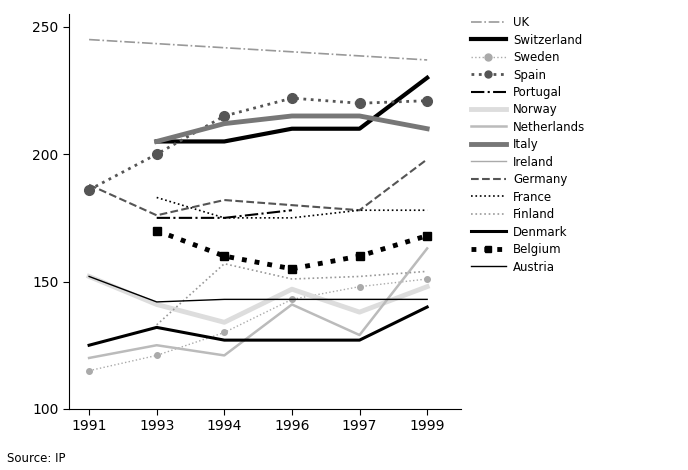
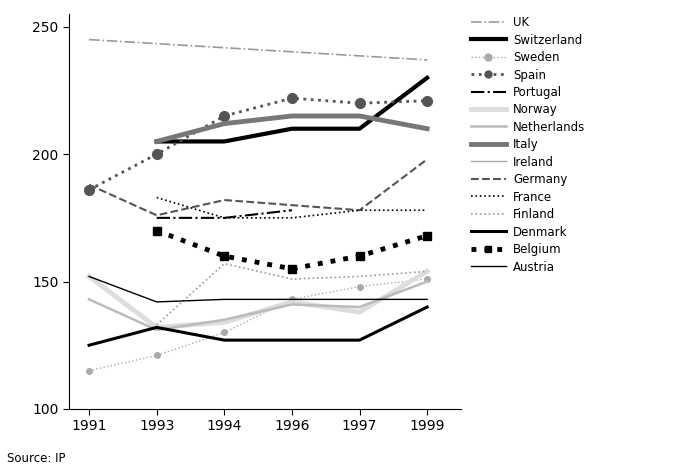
Netherlands/1991: 120 -> 143
Norway/1993: 141 -> 132
Netherlands/1993: 125 -> 131
Netherlands/1994: 121 -> 135
Norway/1996: 147 -> 142
Netherlands/1997: 129 -> 140
Norway/1999: 148 -> 154
Netherlands/1999: 163 -> 150
